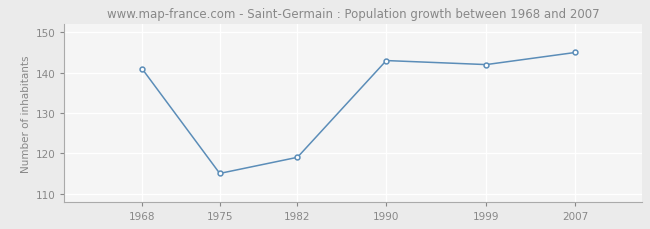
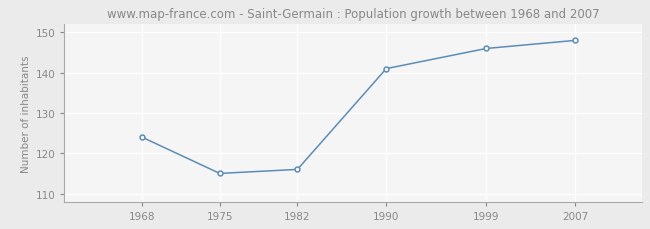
1968: 141 -> 124
1982: 119 -> 116
1990: 143 -> 141
1999: 142 -> 146
2007: 145 -> 148
